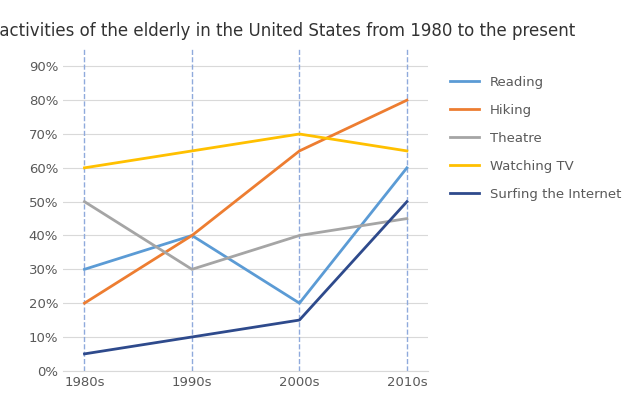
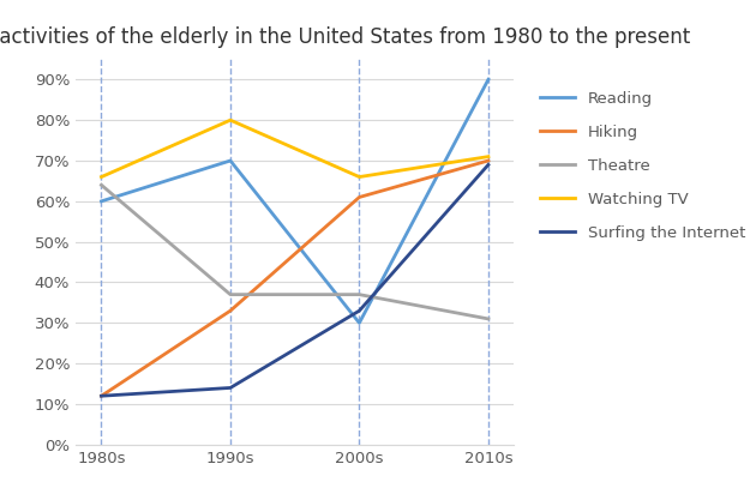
Reading/1980s: 30% -> 60%
Hiking/1980s: 20% -> 12%
Theatre/1980s: 50% -> 64%
Watching TV/1980s: 60% -> 66%
Surfing the Internet/1980s: 5% -> 12%
Reading/1990s: 40% -> 70%
Hiking/1990s: 40% -> 33%
Theatre/1990s: 30% -> 37%
Watching TV/1990s: 65% -> 80%
Surfing the Internet/1990s: 10% -> 14%
Reading/2000s: 20% -> 30%
Hiking/2000s: 65% -> 61%
Theatre/2000s: 40% -> 37%
Watching TV/2000s: 70% -> 66%
Surfing the Internet/2000s: 15% -> 33%
Reading/2010s: 60% -> 90%
Hiking/2010s: 80% -> 70%
Theatre/2010s: 45% -> 31%
Watching TV/2010s: 65% -> 71%
Surfing the Internet/2010s: 50% -> 69%
